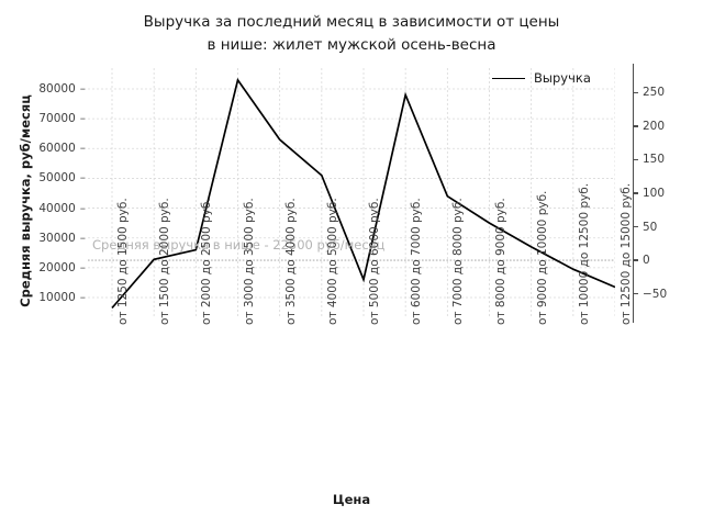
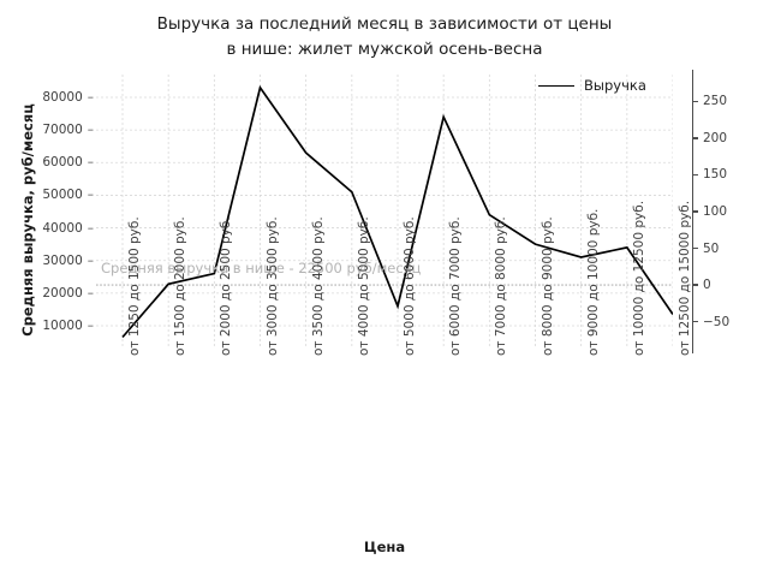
от 6000 до 7000 руб.: 78000 -> 74000
от 9000 до 10000 руб.: 27000 -> 31000
от 10000 до 12500 руб.: 20000 -> 34000
